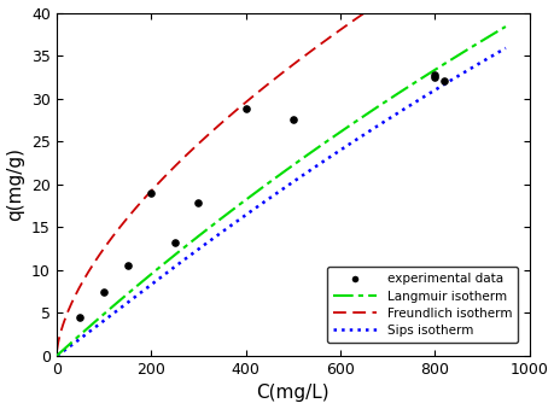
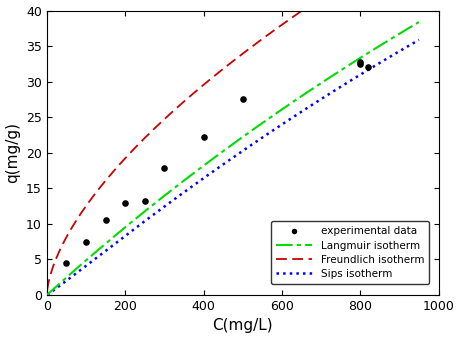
experimental data/200: 19.0 -> 13.0
experimental data/400: 28.8 -> 22.2
